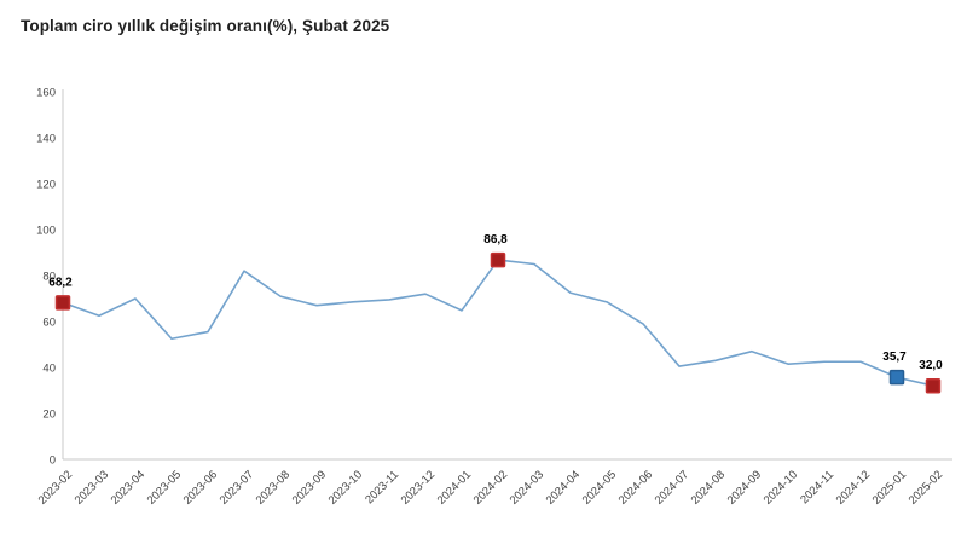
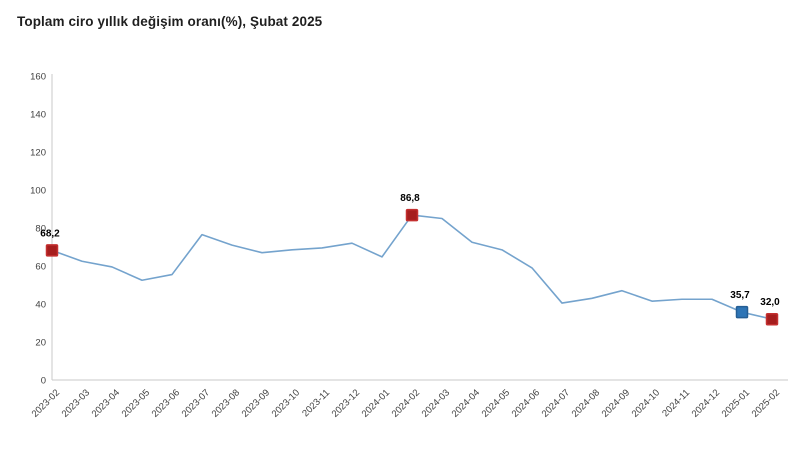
2023-04: 70 -> 60
2023-07: 82 -> 76
